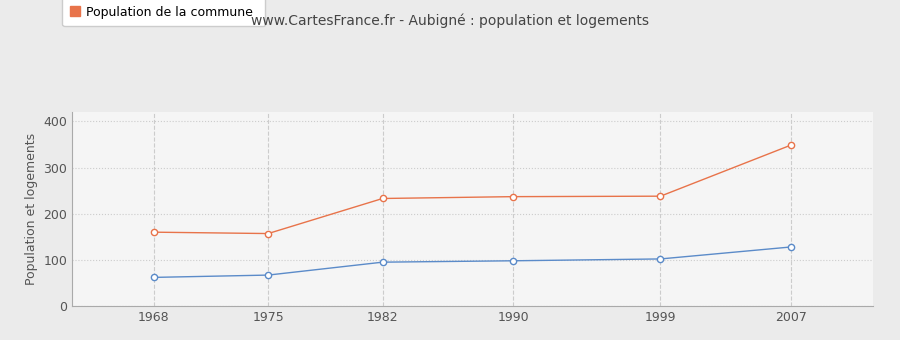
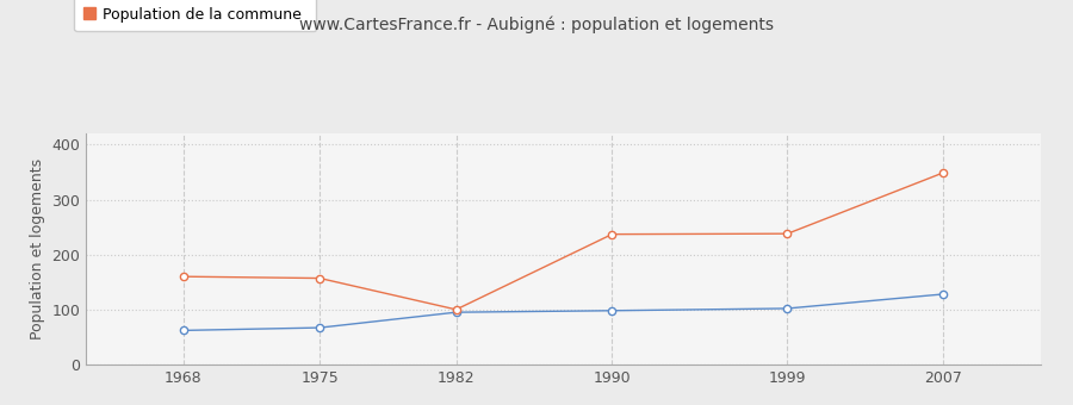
Population de la commune/1982: 233 -> 100
